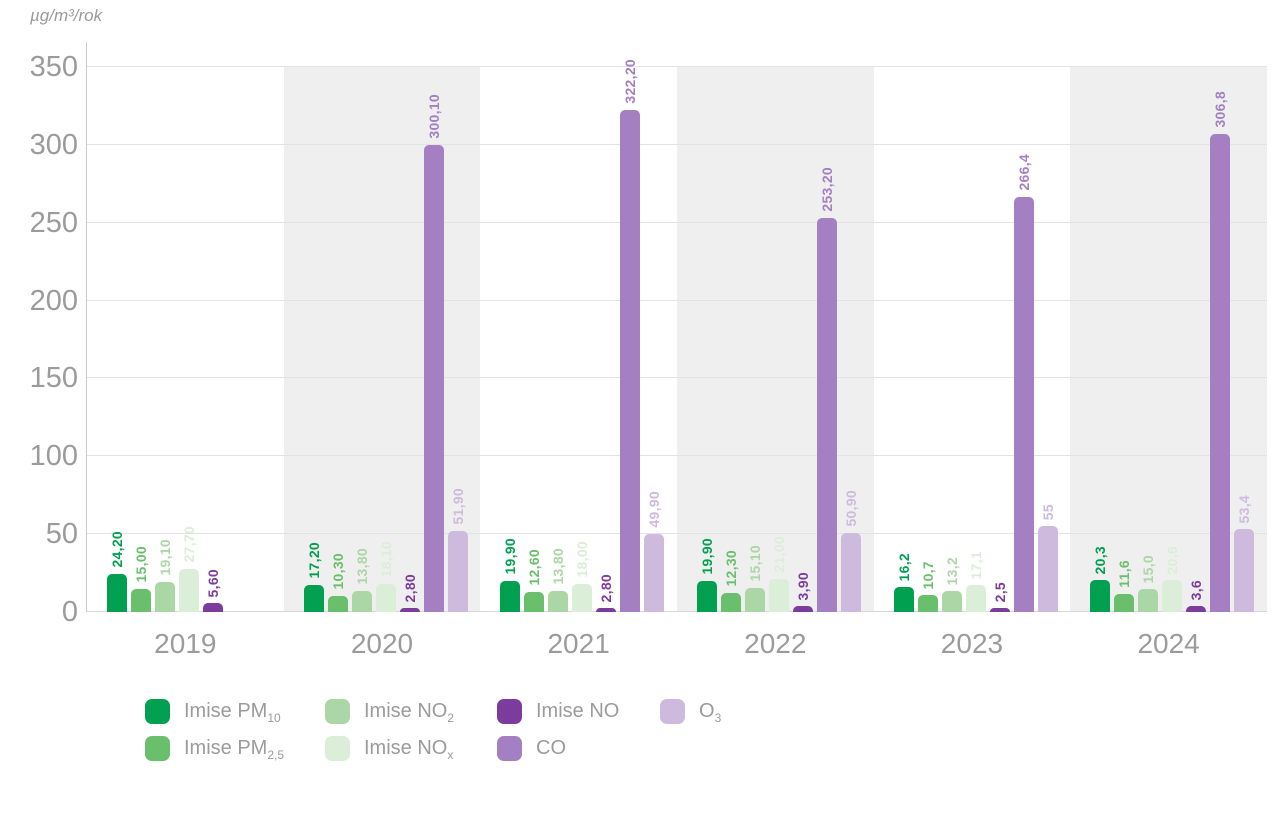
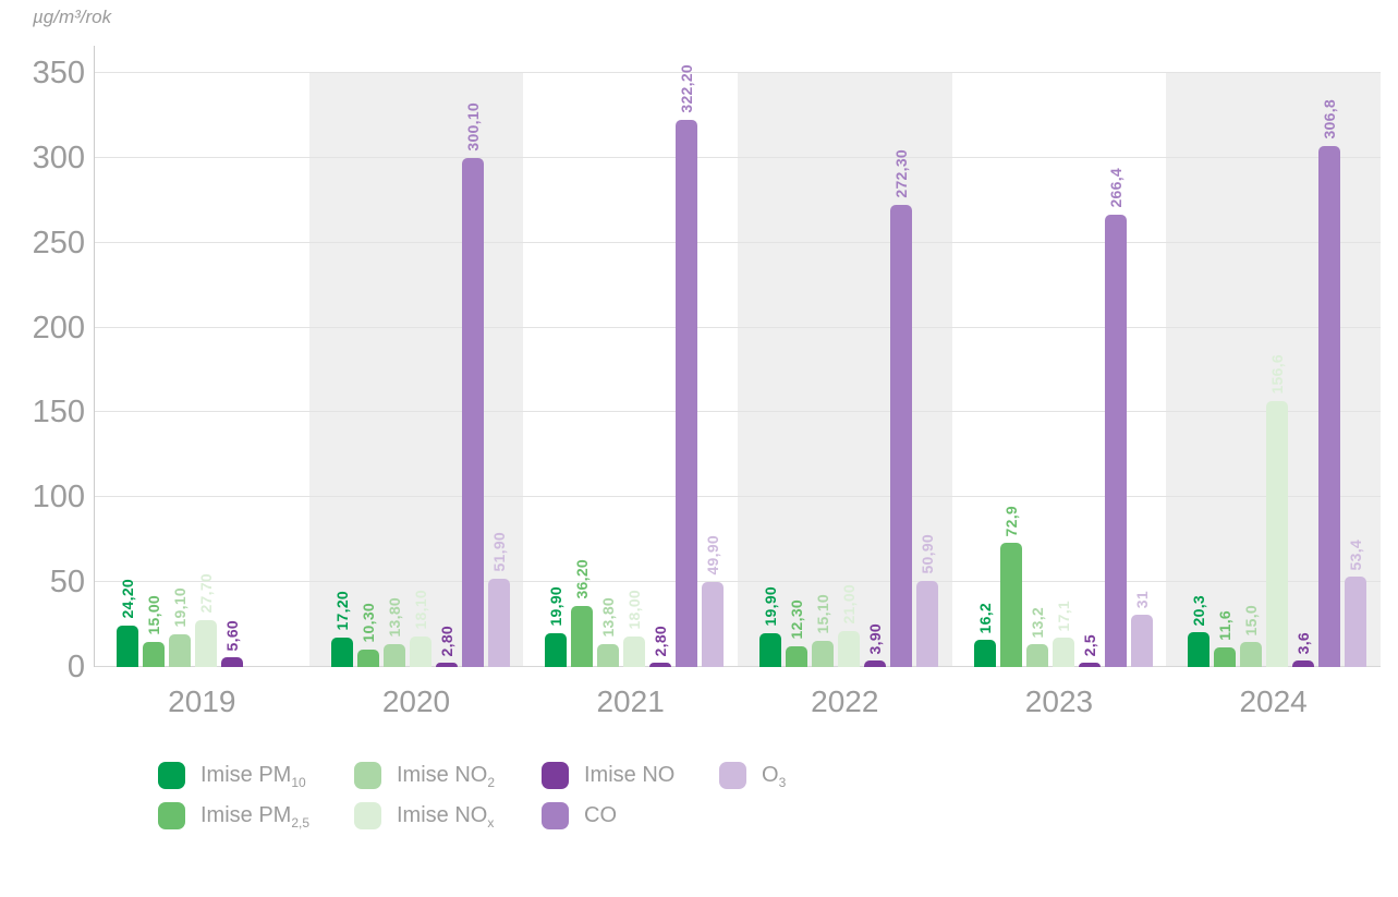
Imise PM2,5/2021: 12,60 -> 36,20
CO/2022: 253,20 -> 272,30
Imise PM2,5/2023: 10,7 -> 72,9
O3/2023: 55 -> 31
Imise NOx/2024: 20,6 -> 156,6
